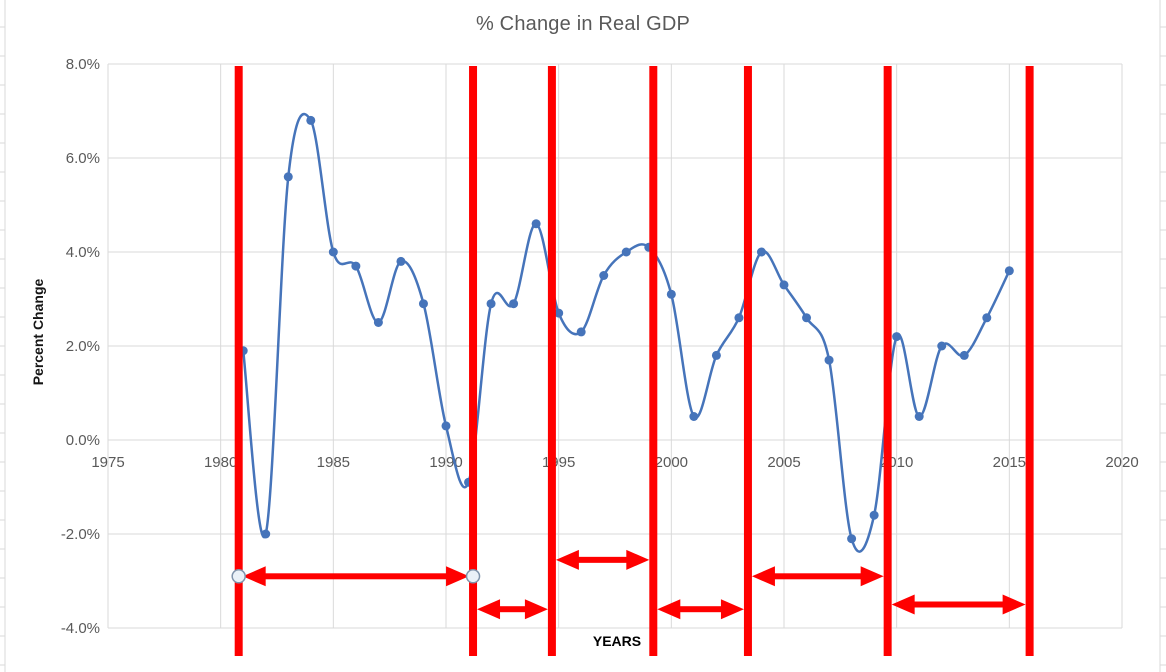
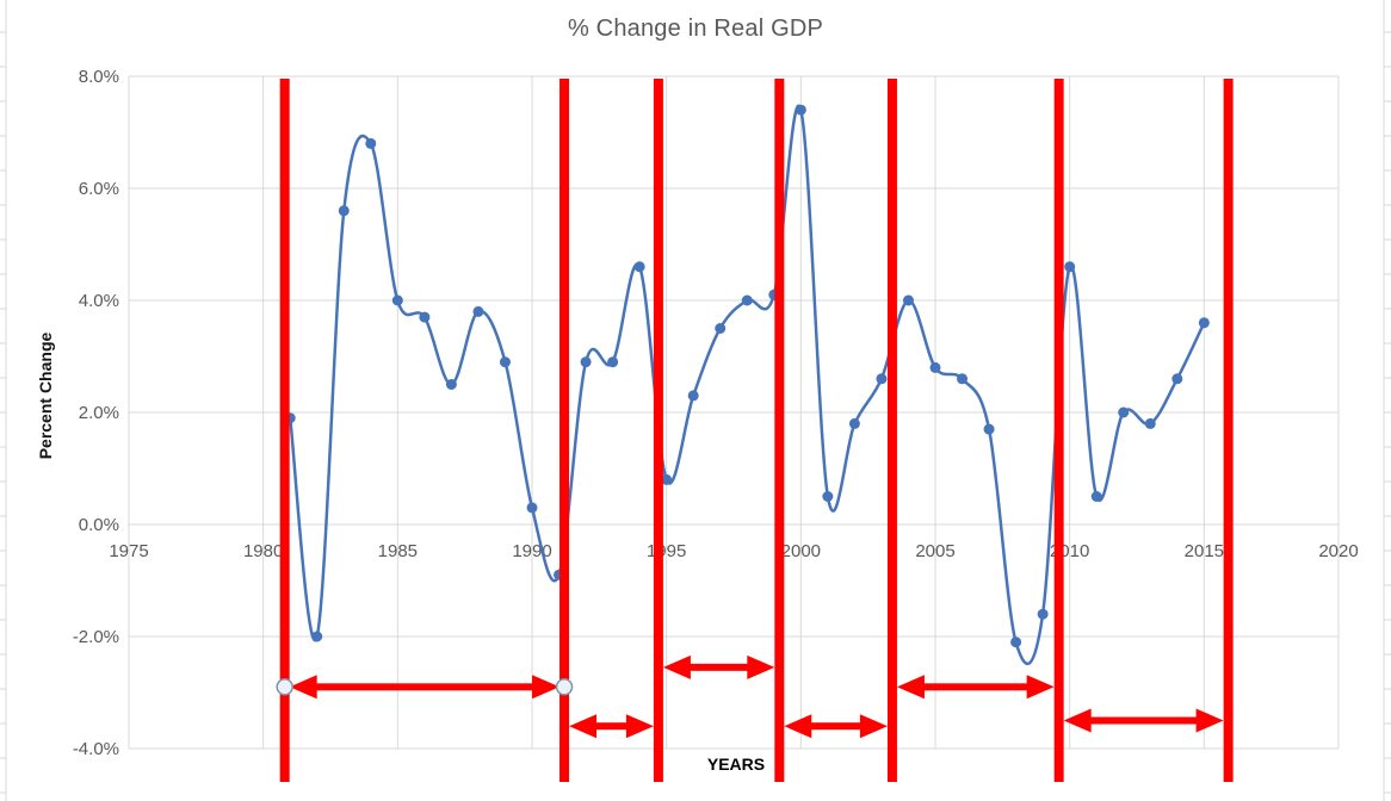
1995: 2.7% -> 0.8%
2000: 3.1% -> 7.4%
2005: 3.3% -> 2.8%
2010: 2.2% -> 4.6%
